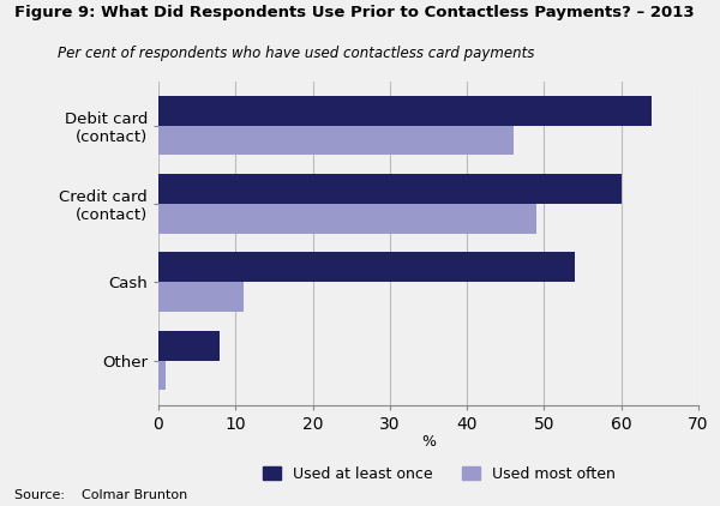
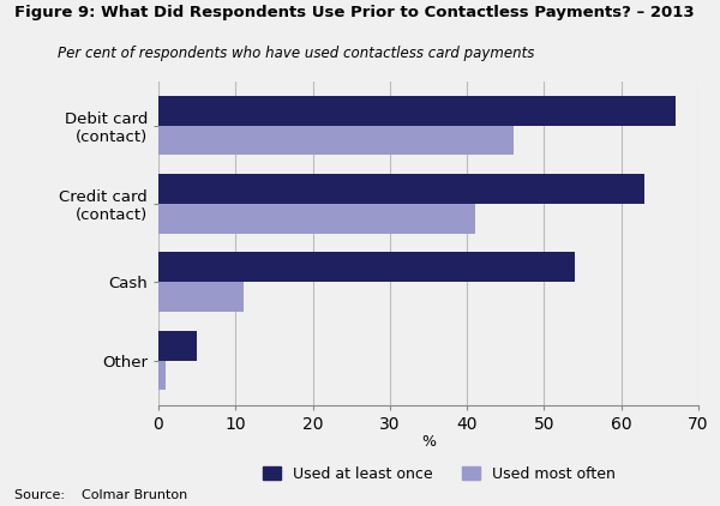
Used at least once/Debit card (contact): 64 -> 67
Used at least once/Credit card (contact): 60 -> 63
Used most often/Credit card (contact): 49 -> 41
Used at least once/Other: 8 -> 5
